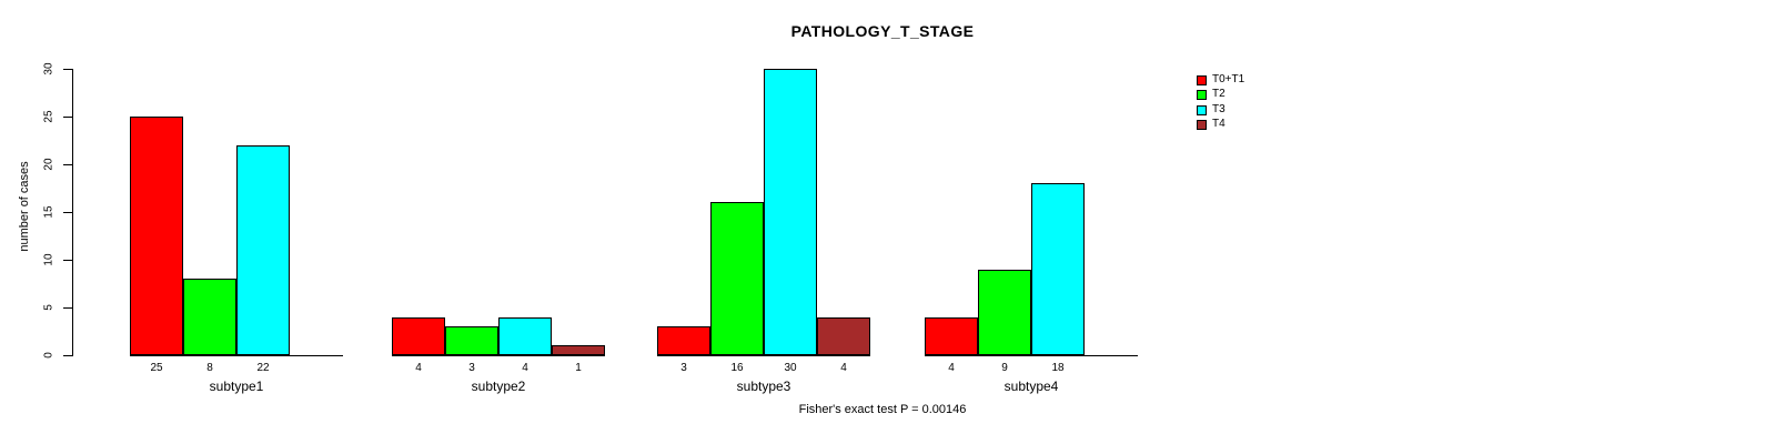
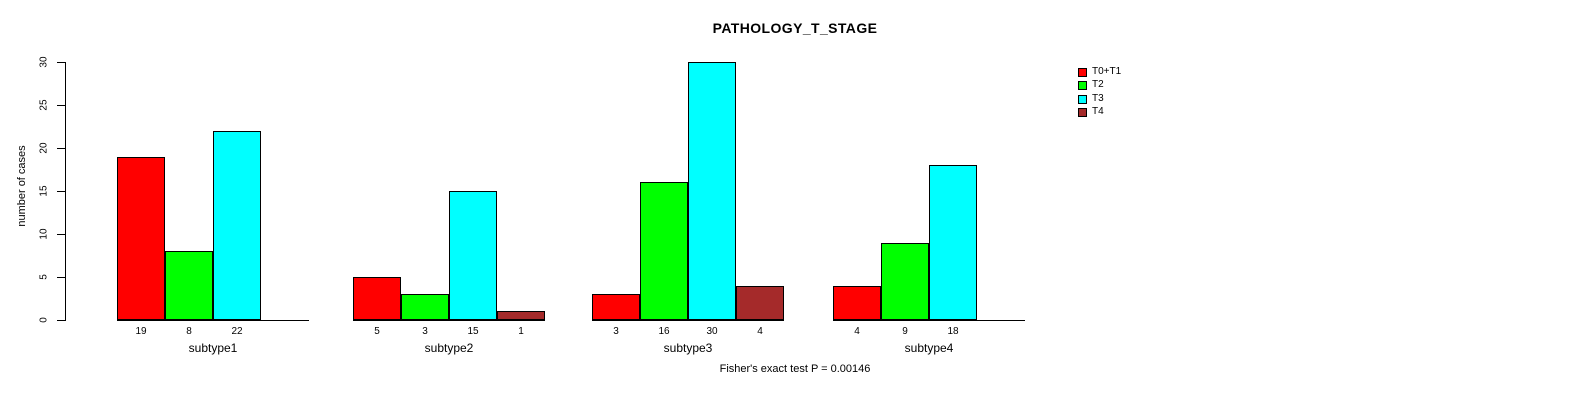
T0+T1/subtype1: 25 -> 19
T0+T1/subtype2: 4 -> 5
T3/subtype2: 4 -> 15
